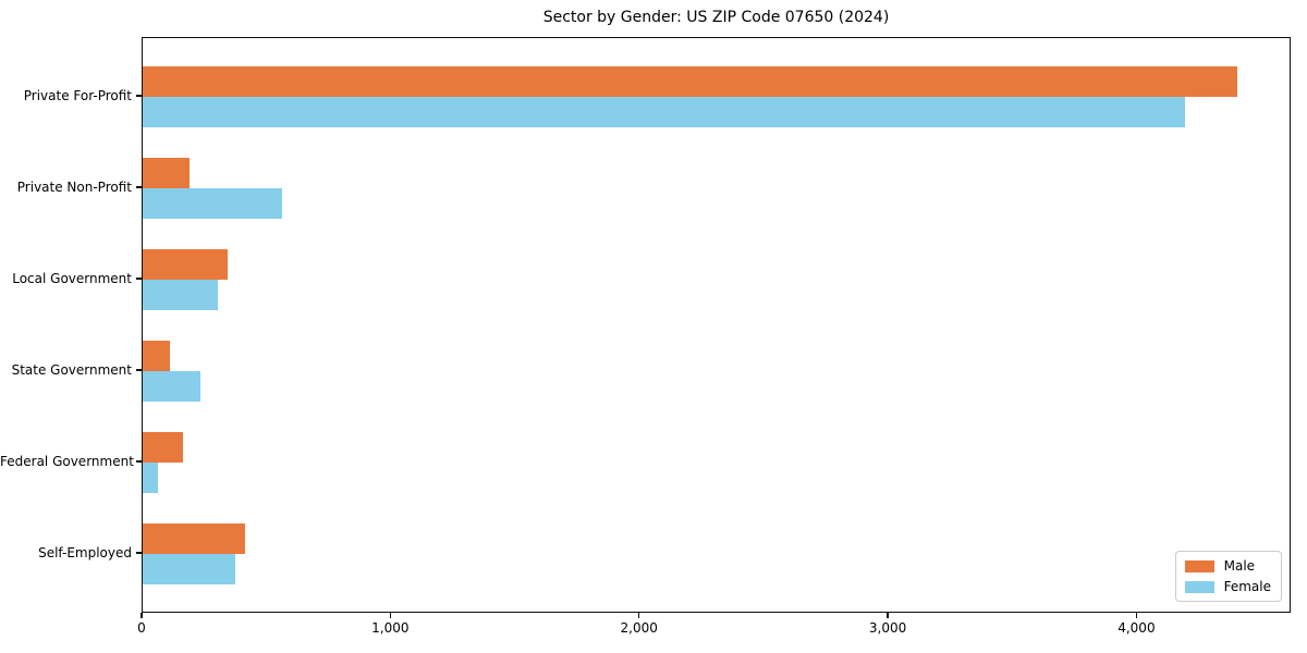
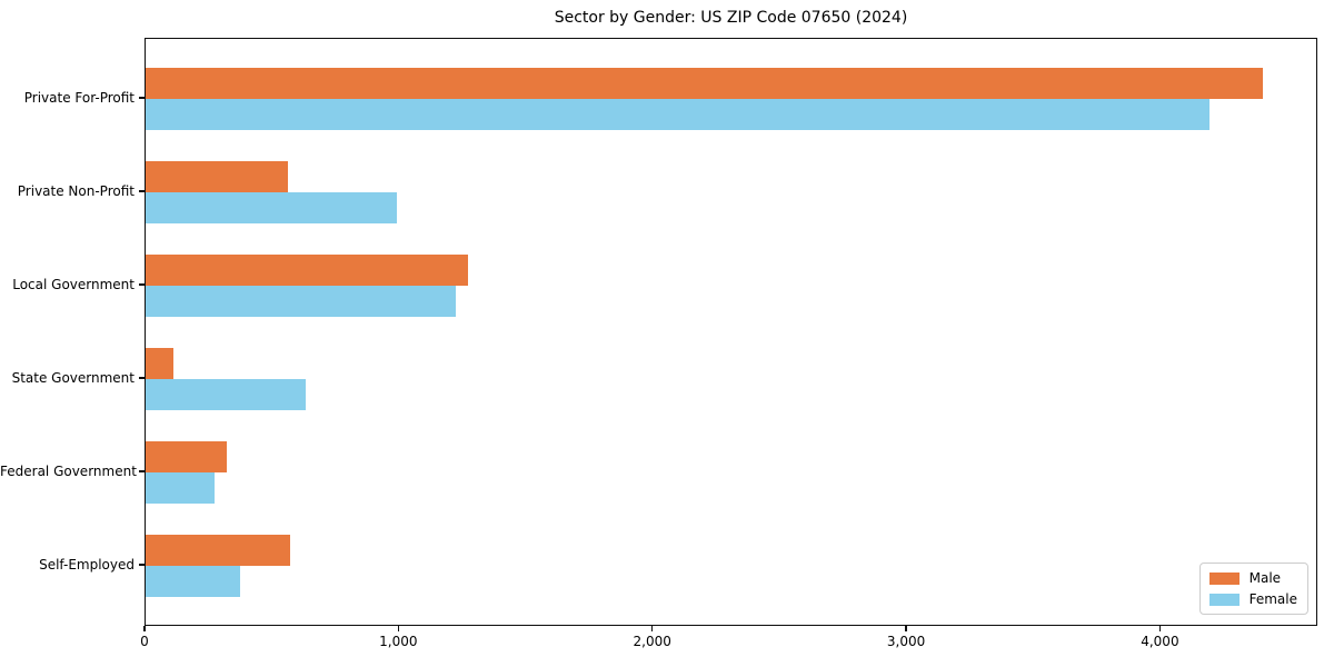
Male/Private Non-Profit: 190 -> 560
Female/Private Non-Profit: 560 -> 990
Male/Local Government: 340 -> 1270
Female/Local Government: 300 -> 1220
Female/State Government: 230 -> 630
Male/Federal Government: 160 -> 320
Female/Federal Government: 60 -> 270
Male/Self-Employed: 410 -> 570
